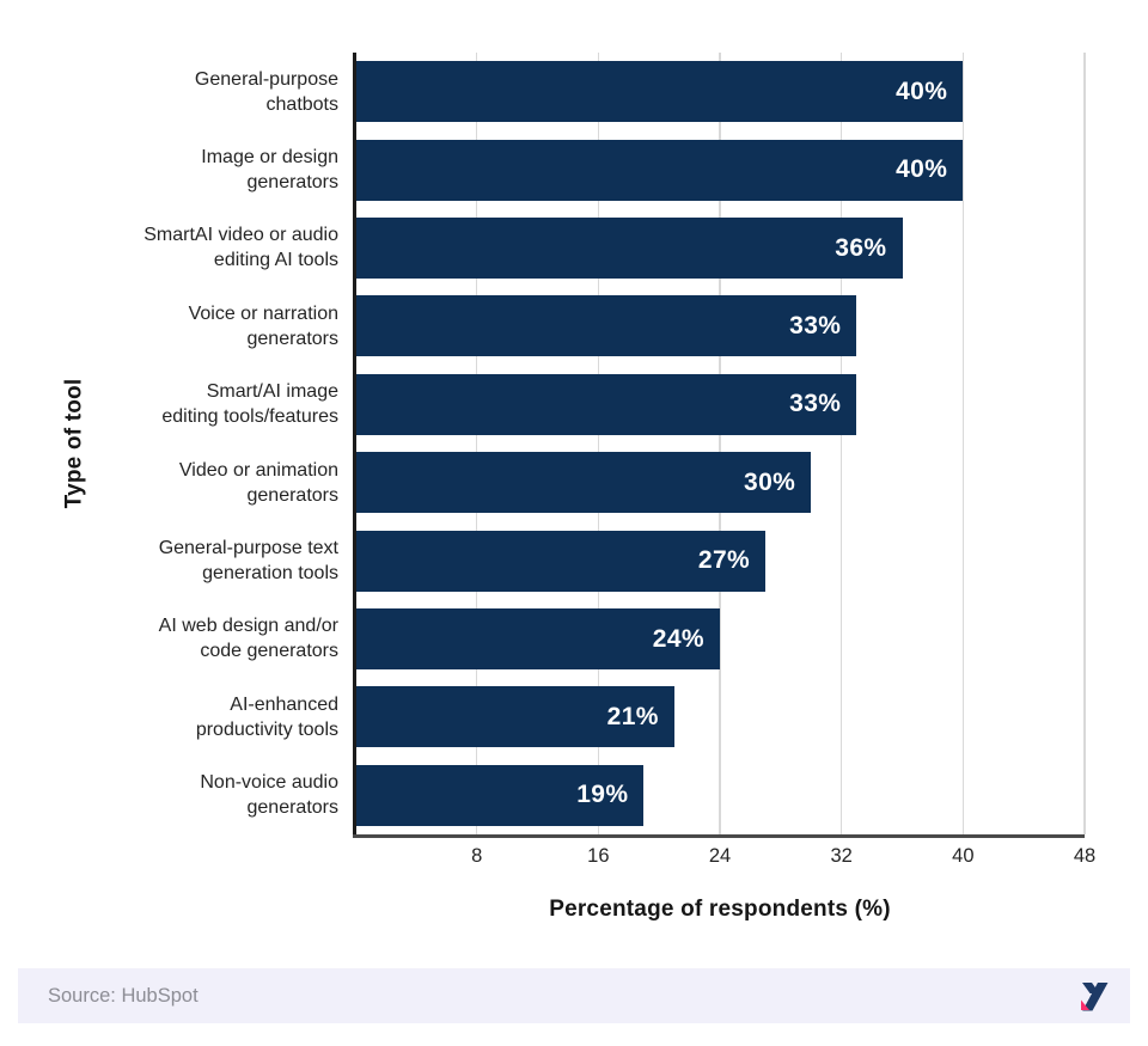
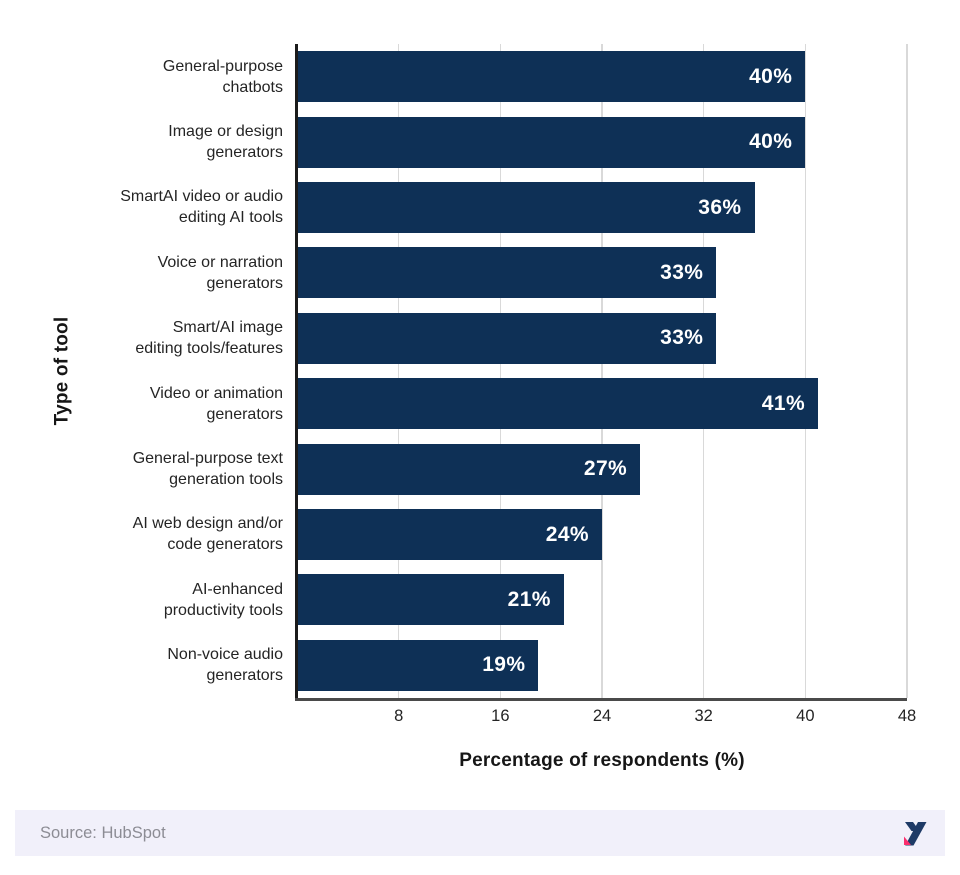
Video or animation generators: 30% -> 41%
